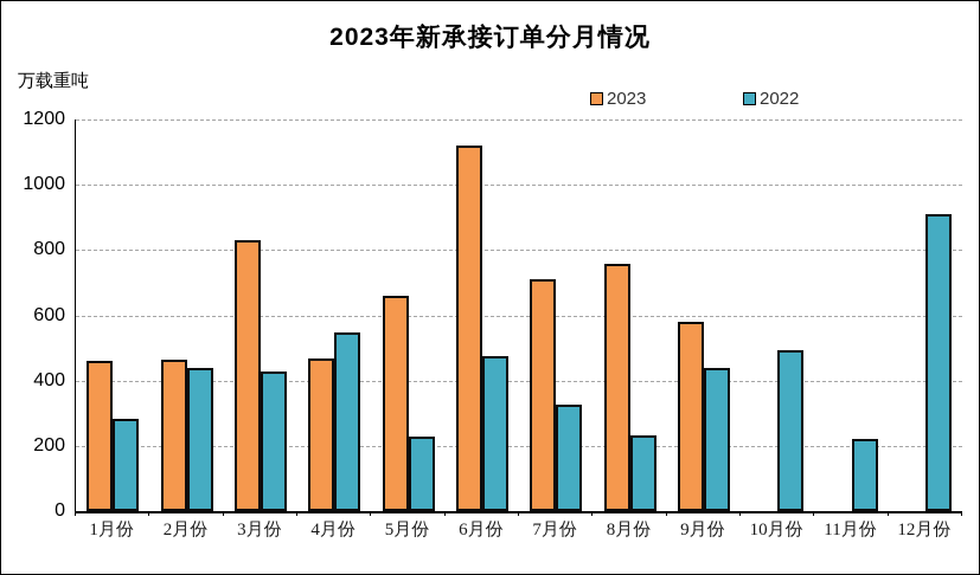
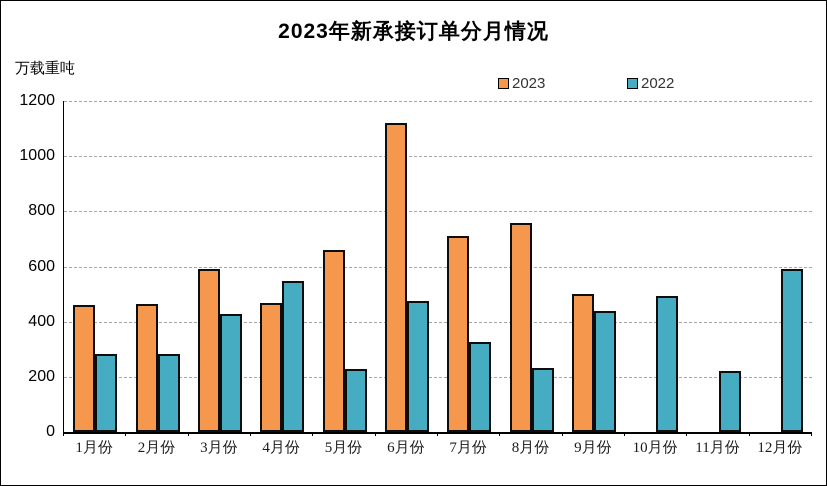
2022/2月份: 440 -> 280
2023/3月份: 830 -> 590
2023/9月份: 580 -> 500
2022/12月份: 910 -> 590
